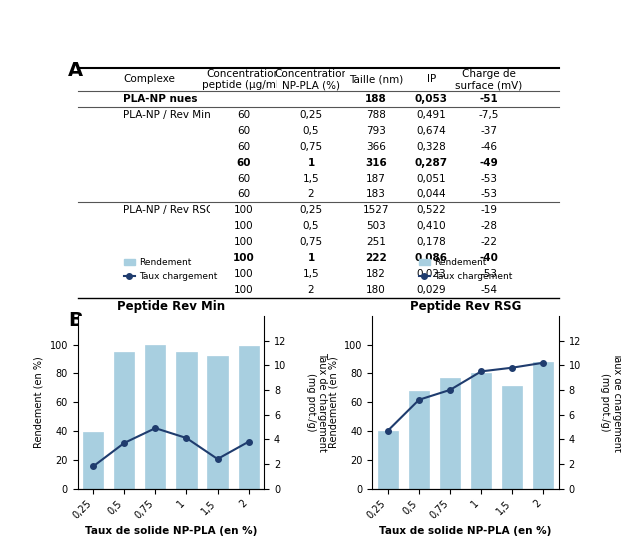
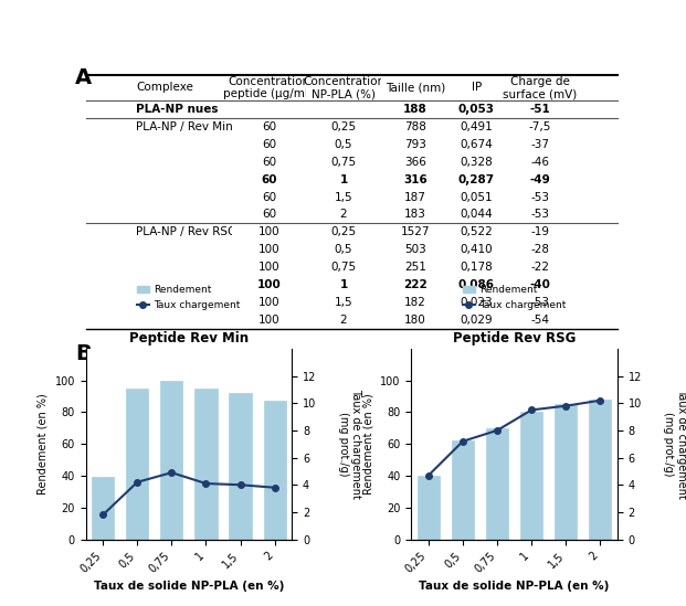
Peptide Rev Min/Taux chargement/0,5: 3.7 -> 4.2
Peptide Rev Min/Taux chargement/1,5: 2.4 -> 4.0
Peptide Rev Min/Rendement/2: 99 -> 87
Peptide Rev RSG/Rendement/0,5: 68 -> 62
Peptide Rev RSG/Rendement/0,75: 77 -> 70
Peptide Rev RSG/Rendement/1,5: 71 -> 85
